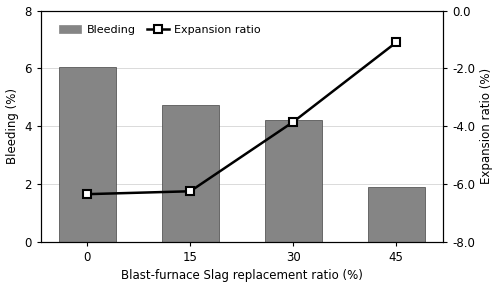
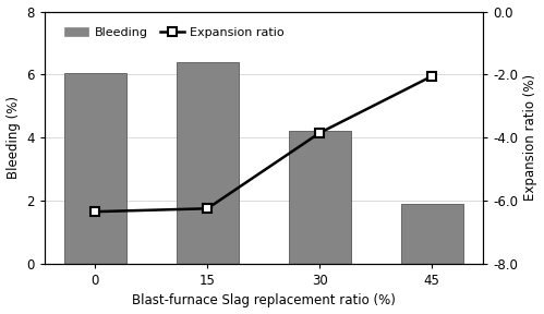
Bleeding/15: 4.75 -> 6.40
Expansion ratio/45: -1.10 -> -2.05
